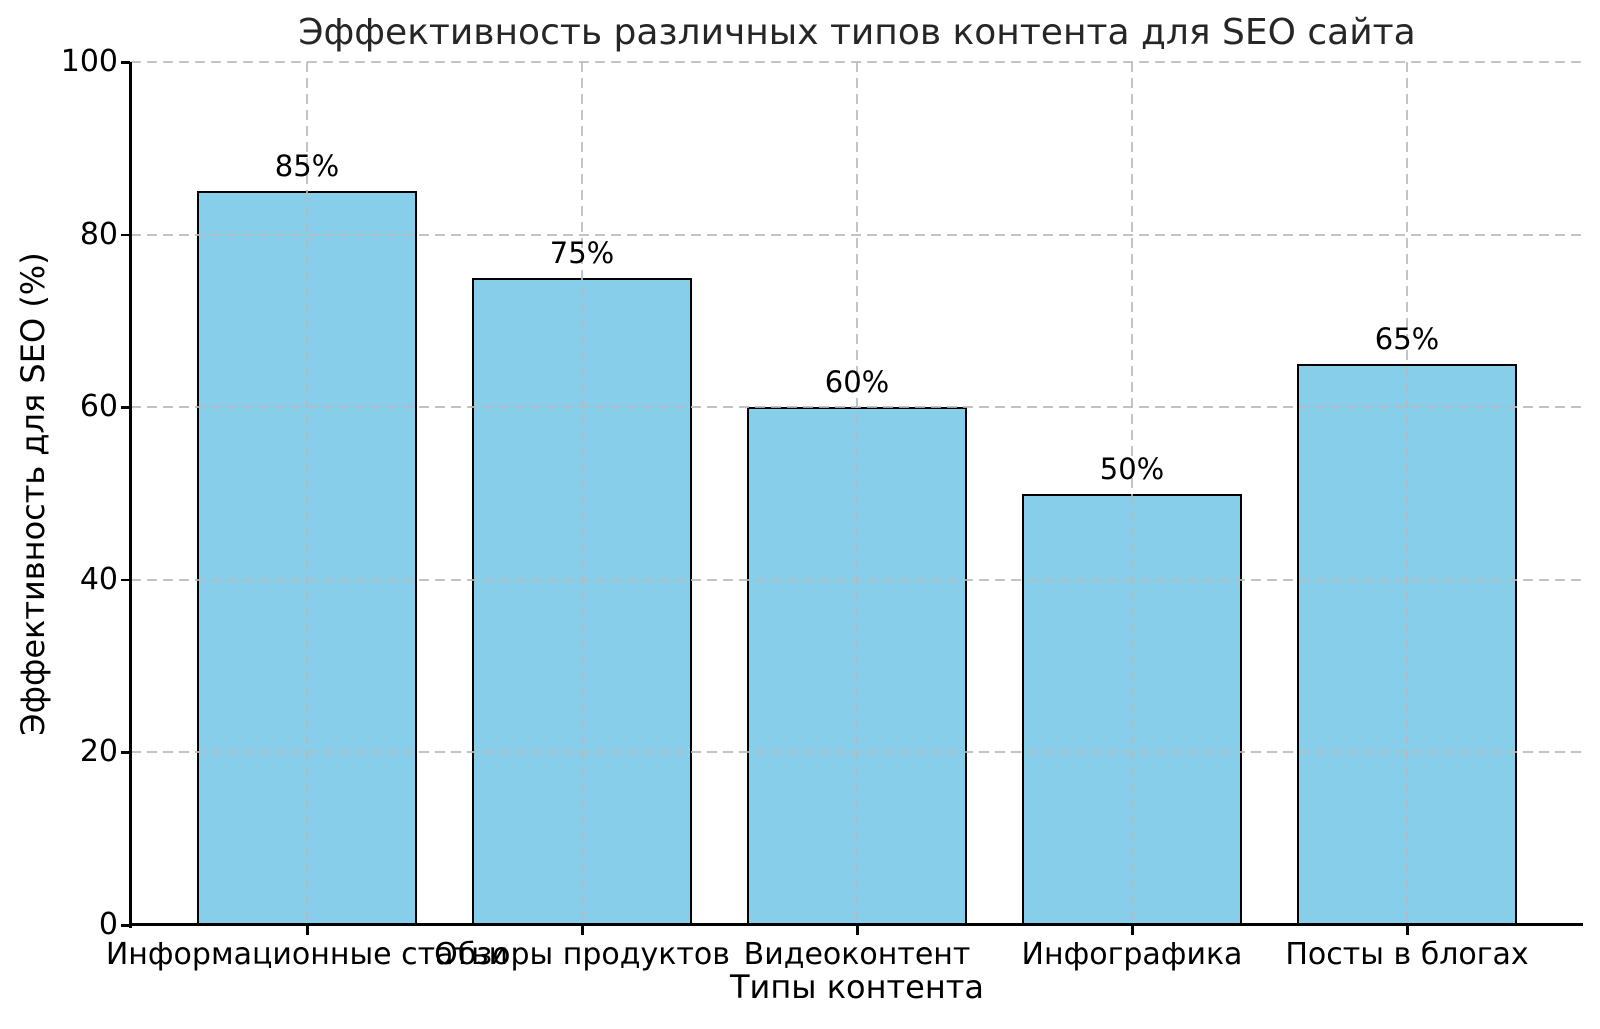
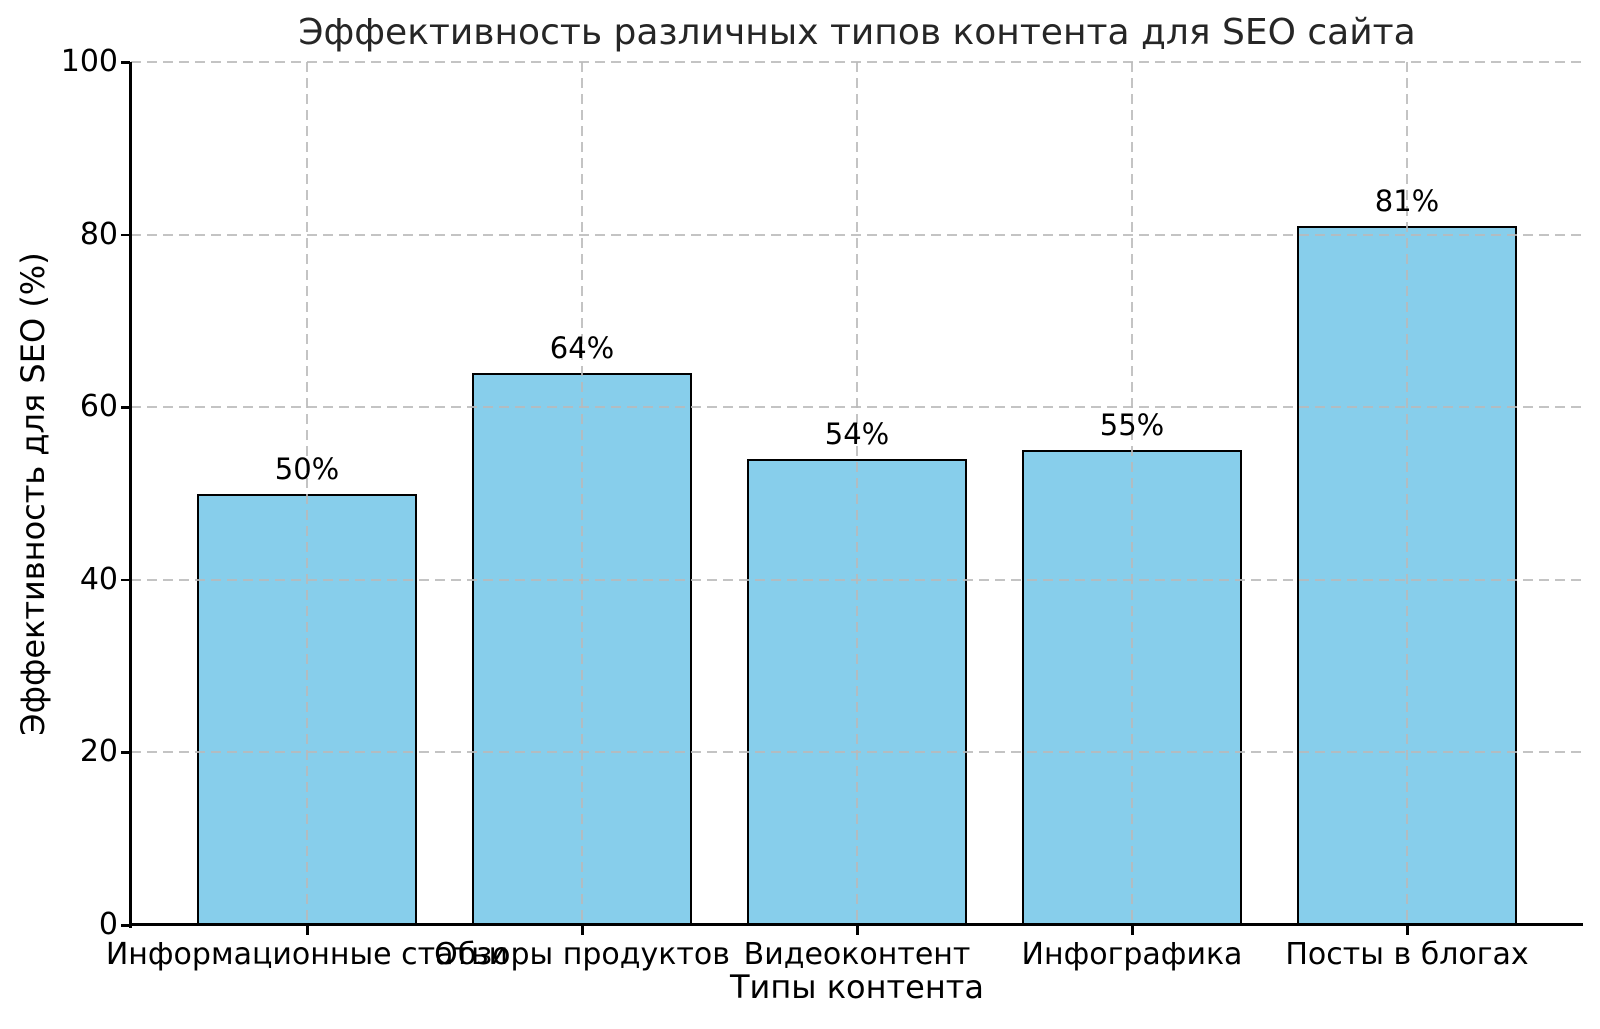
Информационные статьи: 85% -> 50%
Обзоры продуктов: 75% -> 64%
Видеоконтент: 60% -> 54%
Инфографика: 50% -> 55%
Посты в блогах: 65% -> 81%
